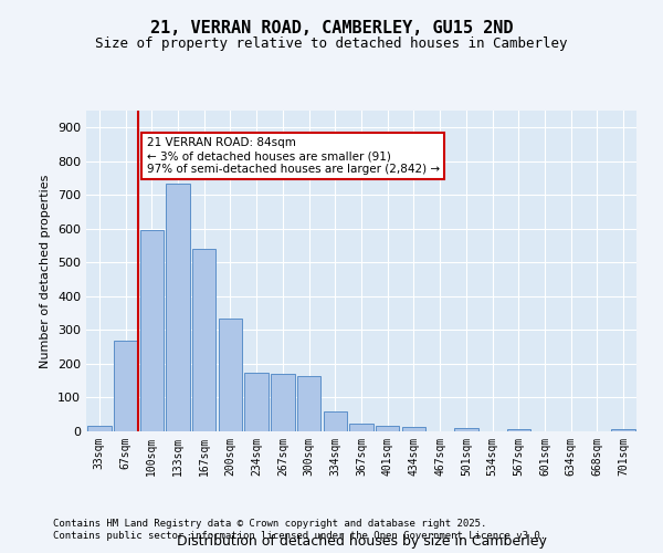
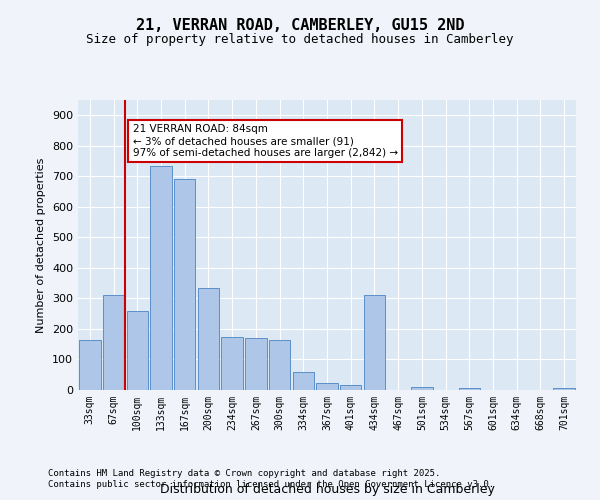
33sqm: 18 -> 165
67sqm: 270 -> 310
100sqm: 595 -> 260
167sqm: 540 -> 690
434sqm: 12 -> 310
